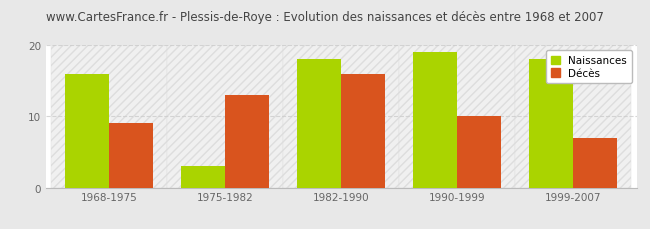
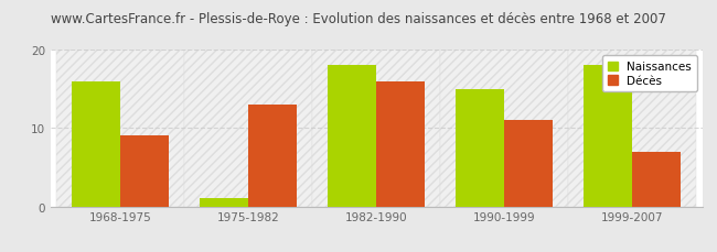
Naissances/1975-1982: 3 -> 1
Naissances/1990-1999: 19 -> 15
Décès/1990-1999: 10 -> 11
